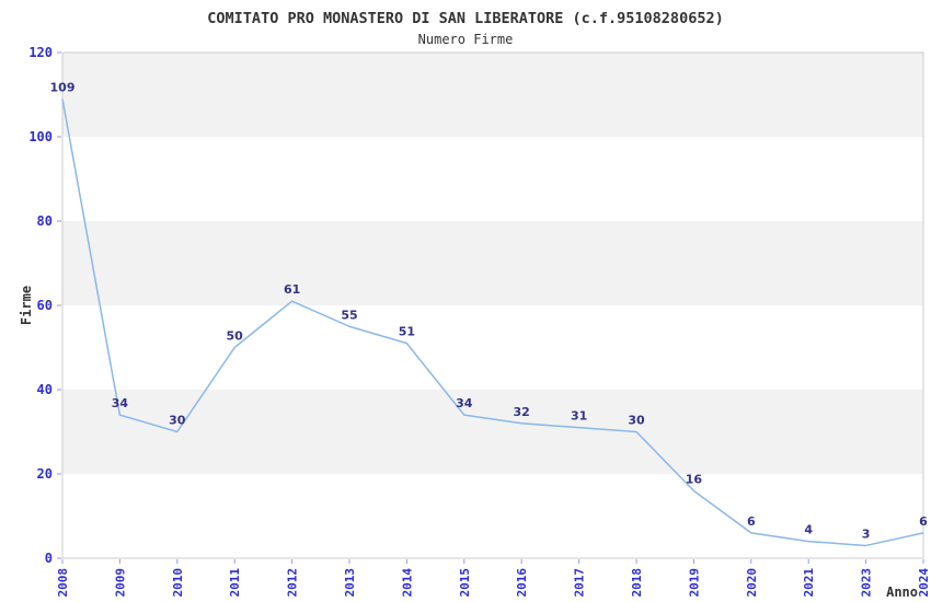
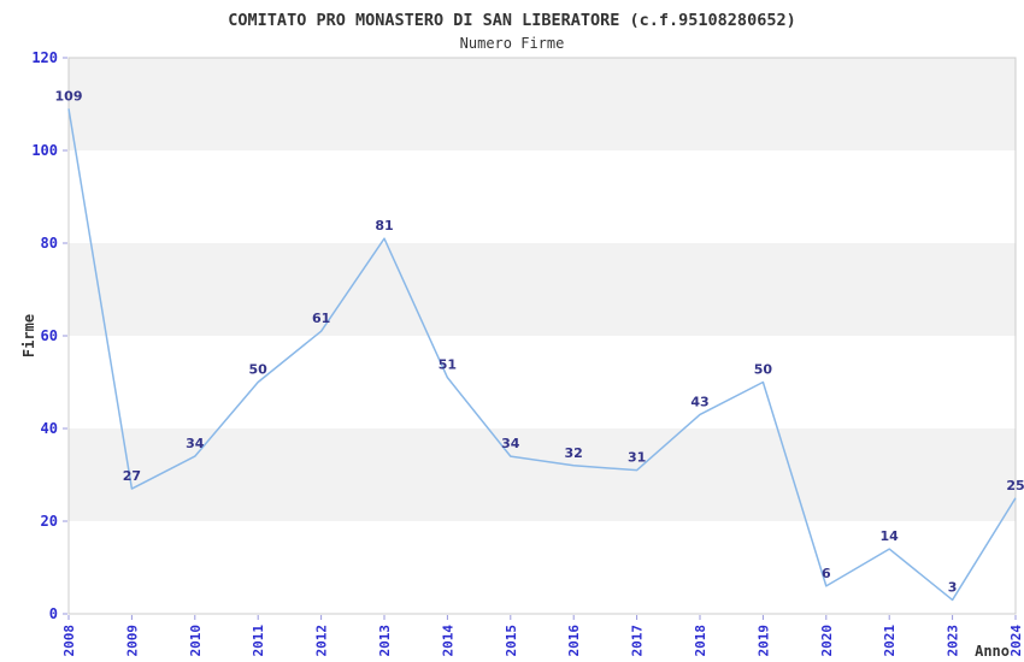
2009: 34 -> 27
2010: 30 -> 34
2013: 55 -> 81
2018: 30 -> 43
2019: 16 -> 50
2021: 4 -> 14
2024: 6 -> 25
